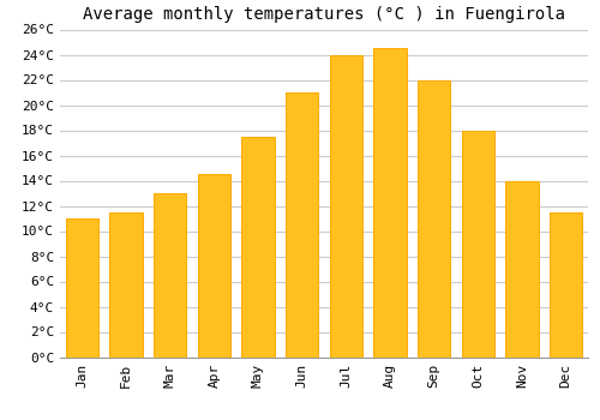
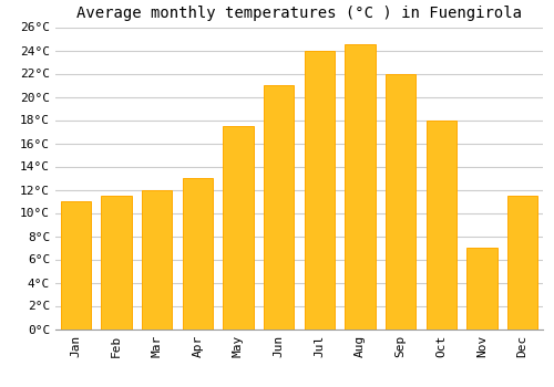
Mar: 13.0°C -> 12.0°C
Apr: 14.5°C -> 13.0°C
Nov: 14.0°C -> 7.0°C
